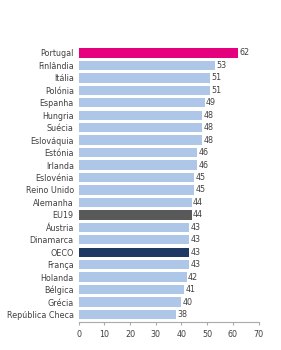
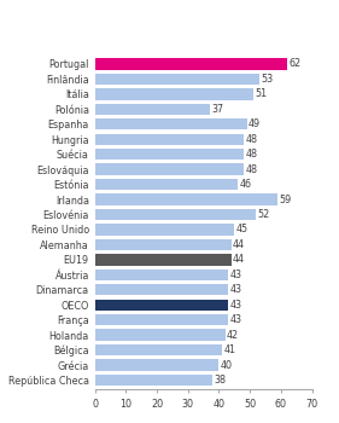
Polónia: 51 -> 37
Irlanda: 46 -> 59
Eslovénia: 45 -> 52
